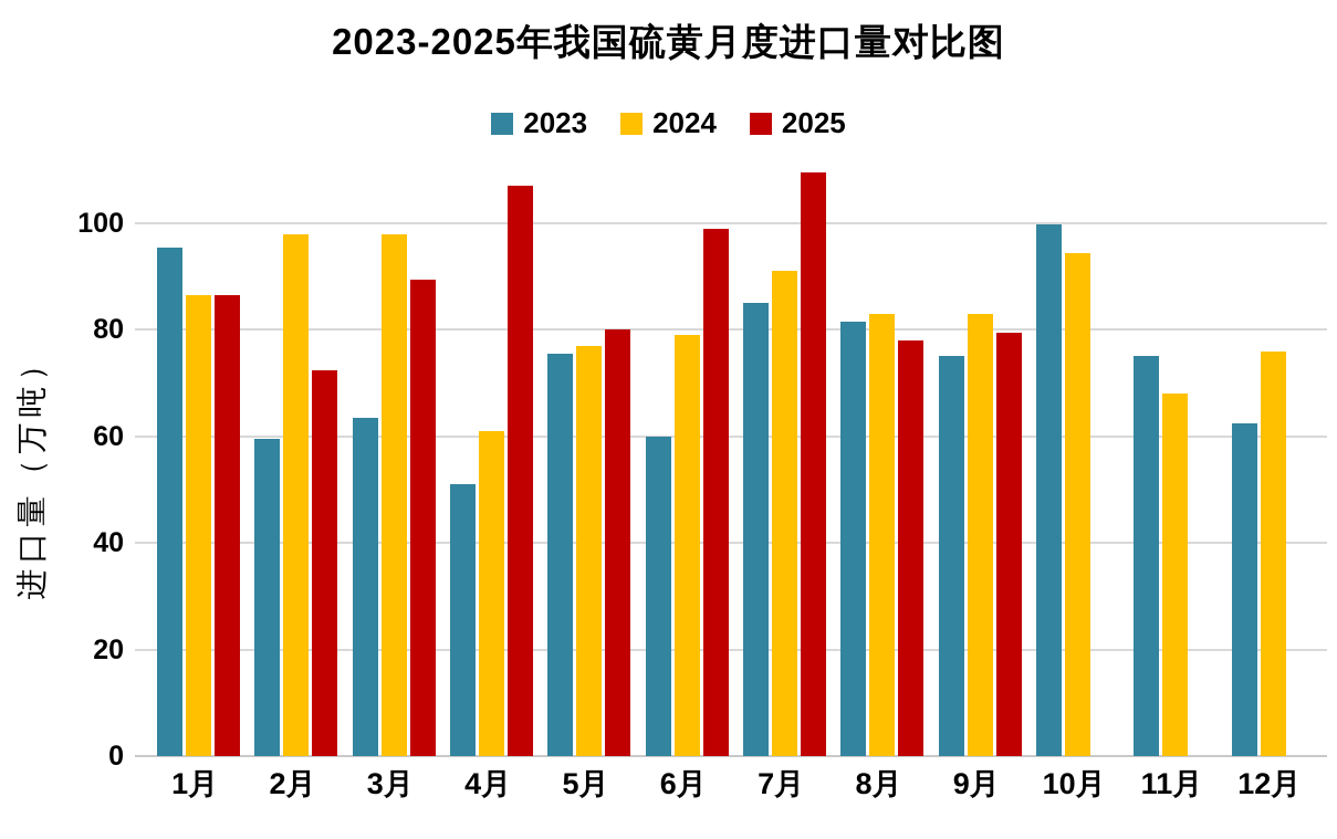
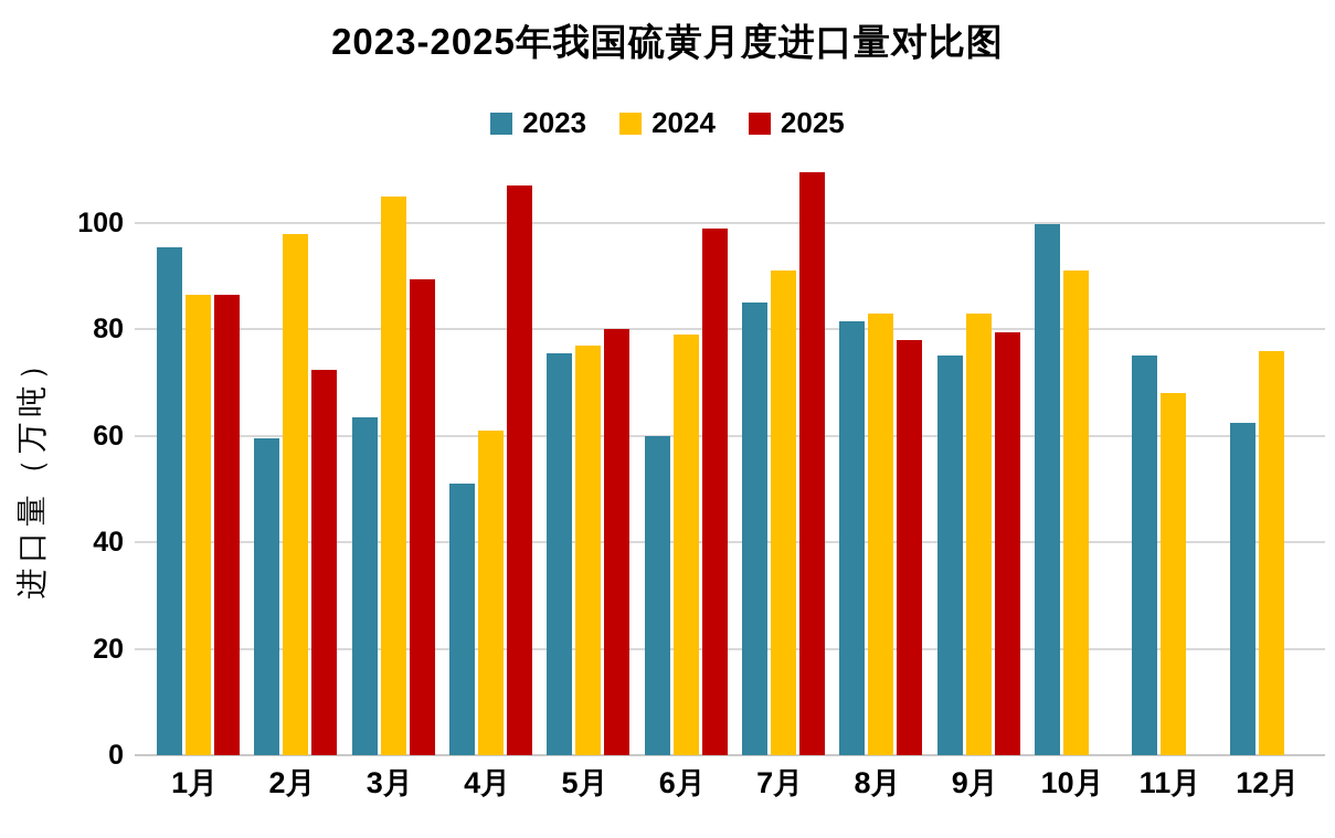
2024/3月: 98 -> 105
2024/10月: 94 -> 91
